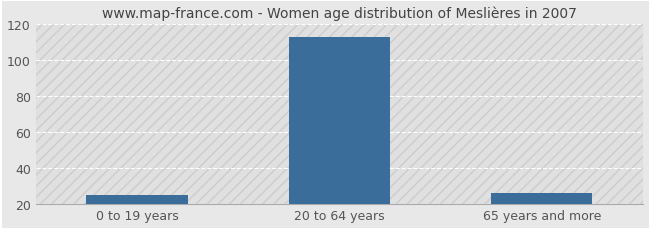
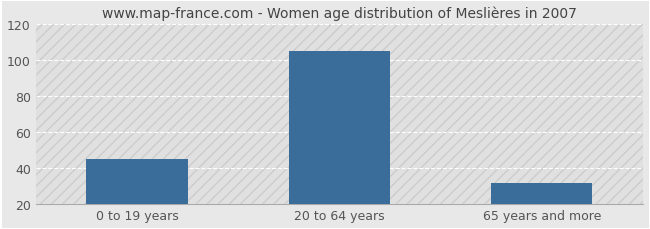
0 to 19 years: 25 -> 45
20 to 64 years: 113 -> 105
65 years and more: 26 -> 32
